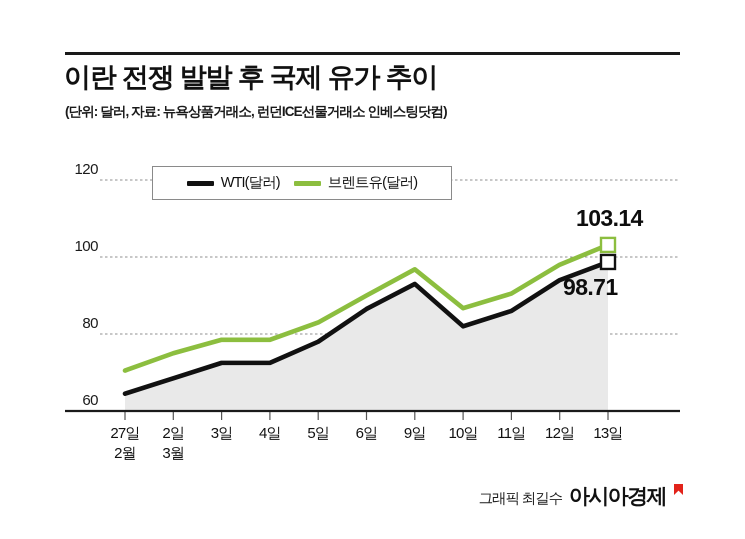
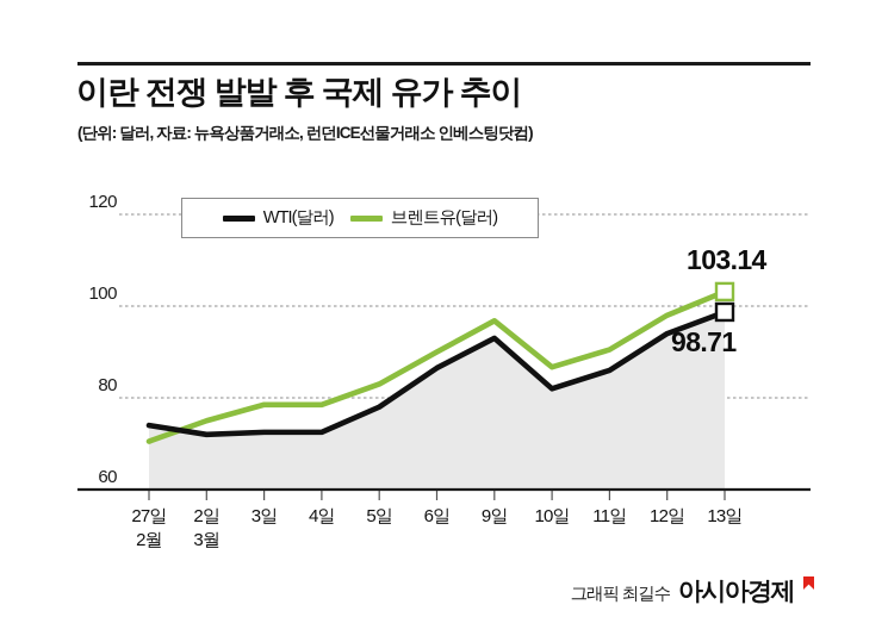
WTI(달러)/27일: 64 -> 74
WTI(달러)/2일: 68 -> 72
